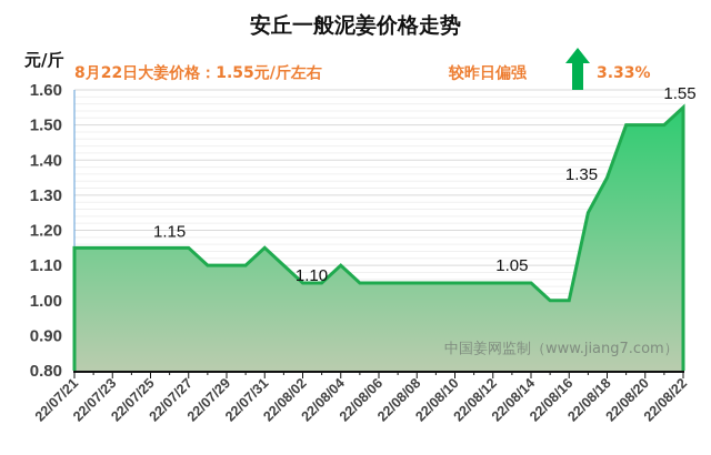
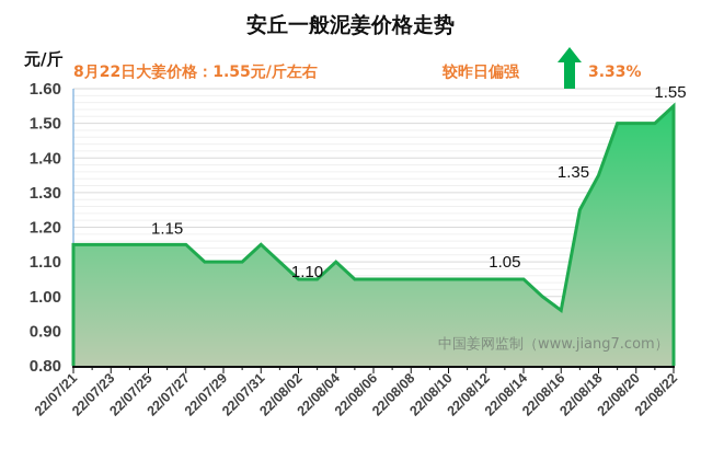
22/08/16: 1.00 -> 0.96
